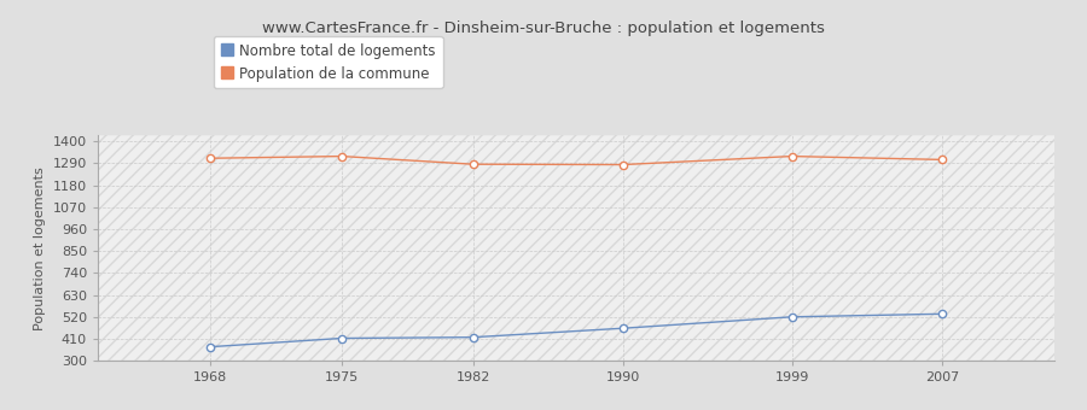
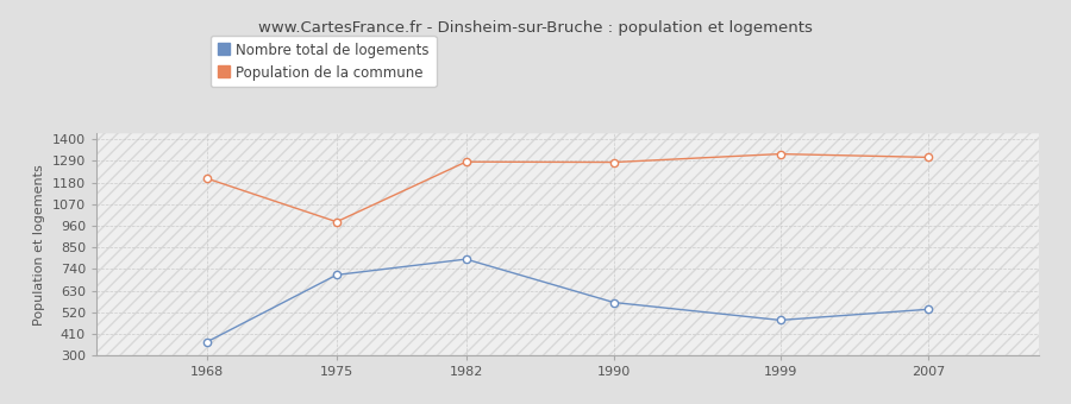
Population de la commune/1968: 1320 -> 1200
Nombre total de logements/1975: 410 -> 710
Population de la commune/1975: 1320 -> 980
Nombre total de logements/1982: 420 -> 790
Nombre total de logements/1990: 460 -> 570
Nombre total de logements/1999: 520 -> 480
